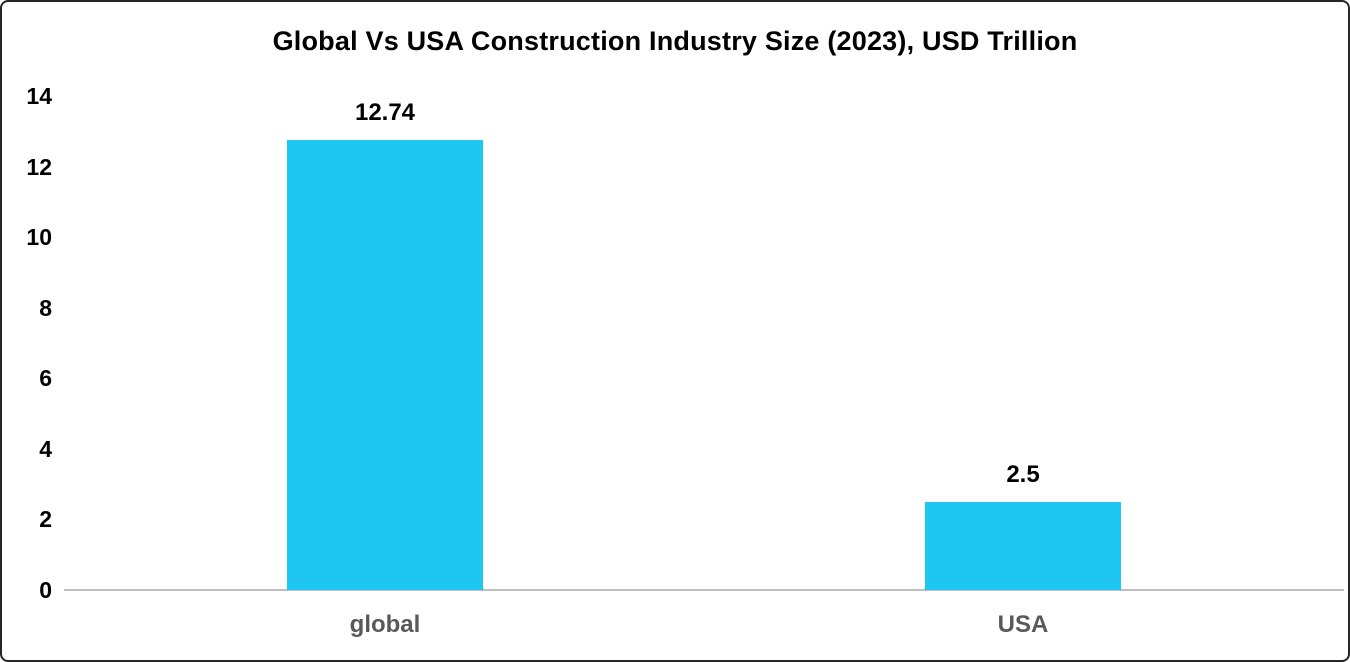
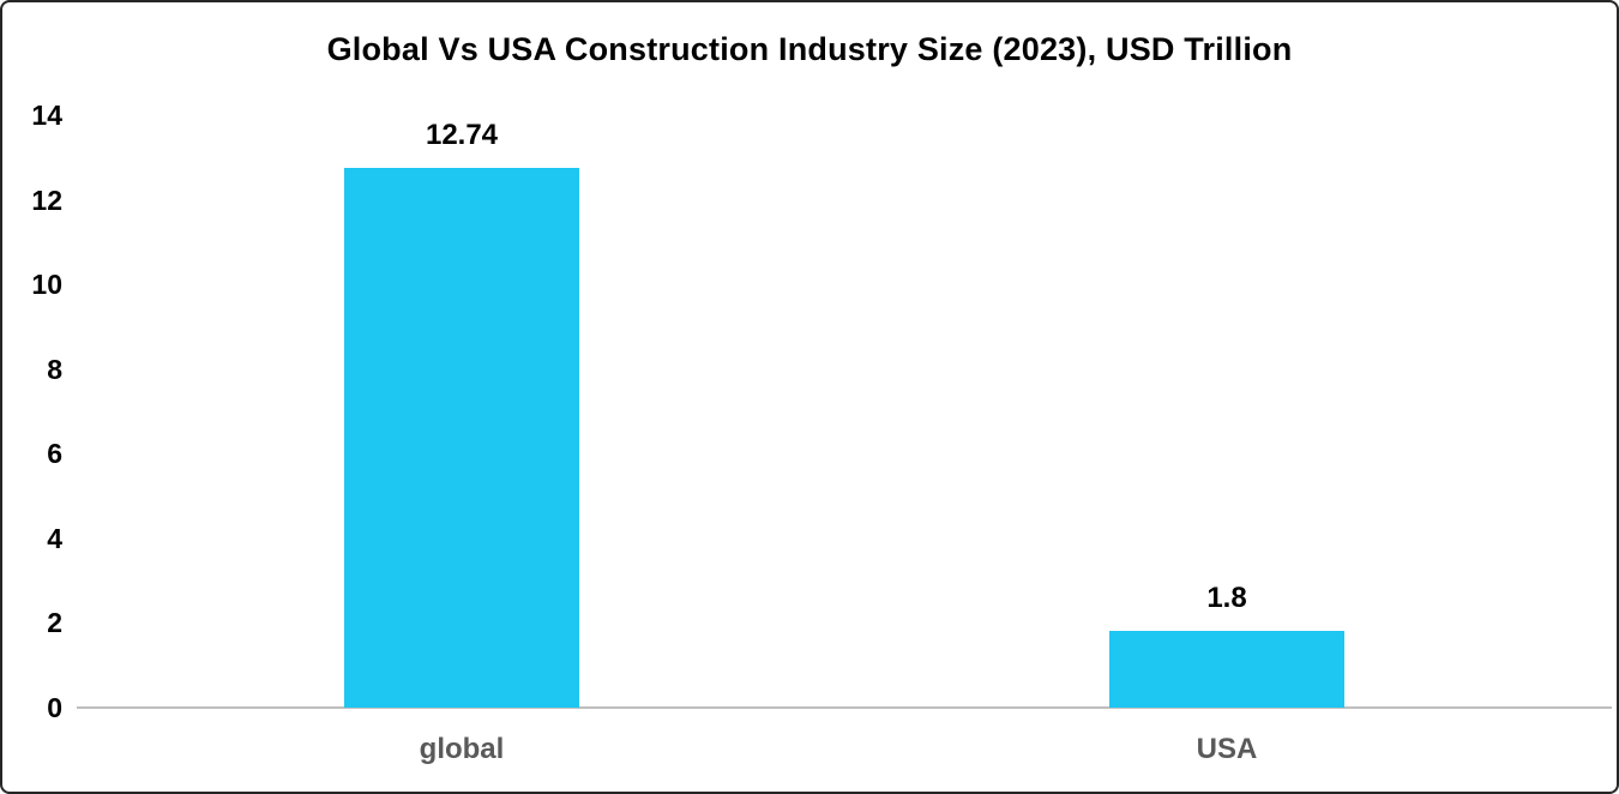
USA: 2.5 -> 1.8
